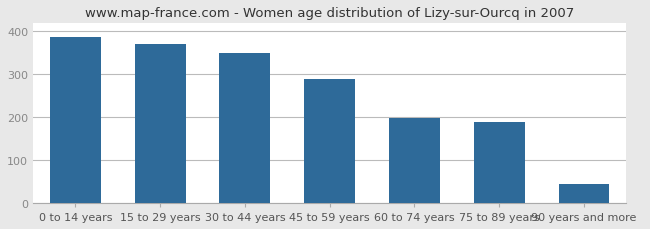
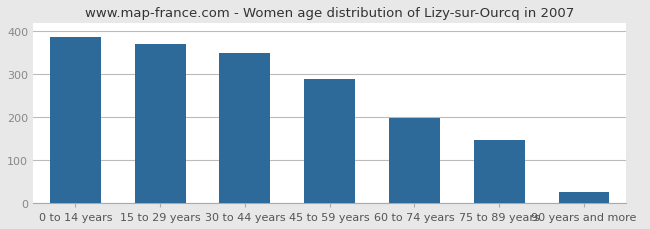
75 to 89 years: 190 -> 148
90 years and more: 45 -> 25
